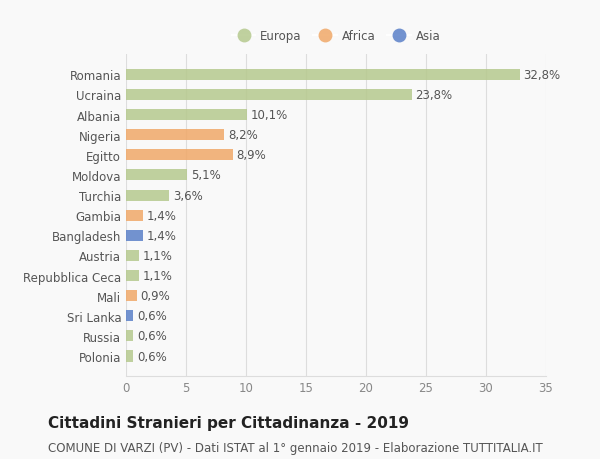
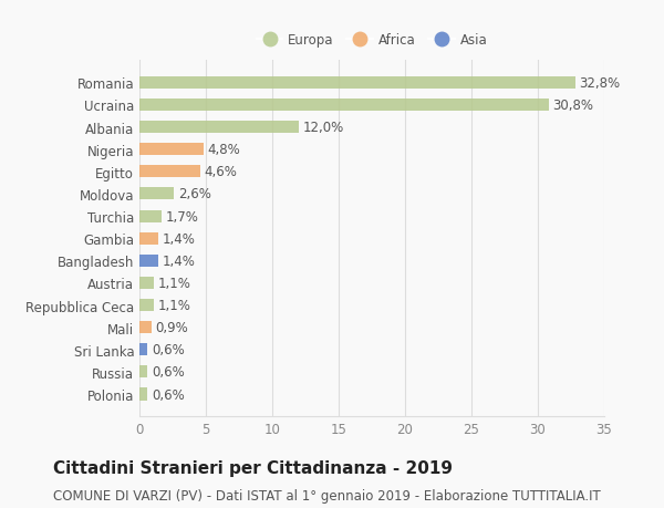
Ucraina: 23,8% -> 30,8%
Albania: 10,1% -> 12,0%
Nigeria: 8,2% -> 4,8%
Egitto: 8,9% -> 4,6%
Moldova: 5,1% -> 2,6%
Turchia: 3,6% -> 1,7%
